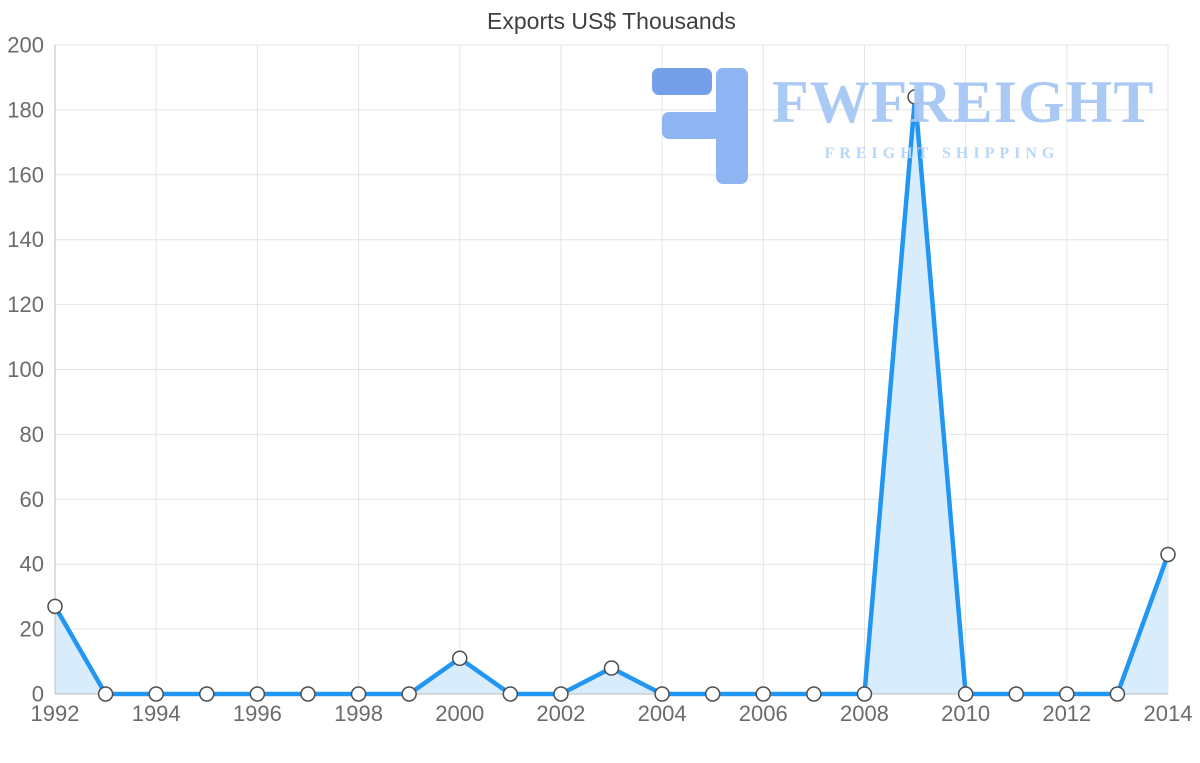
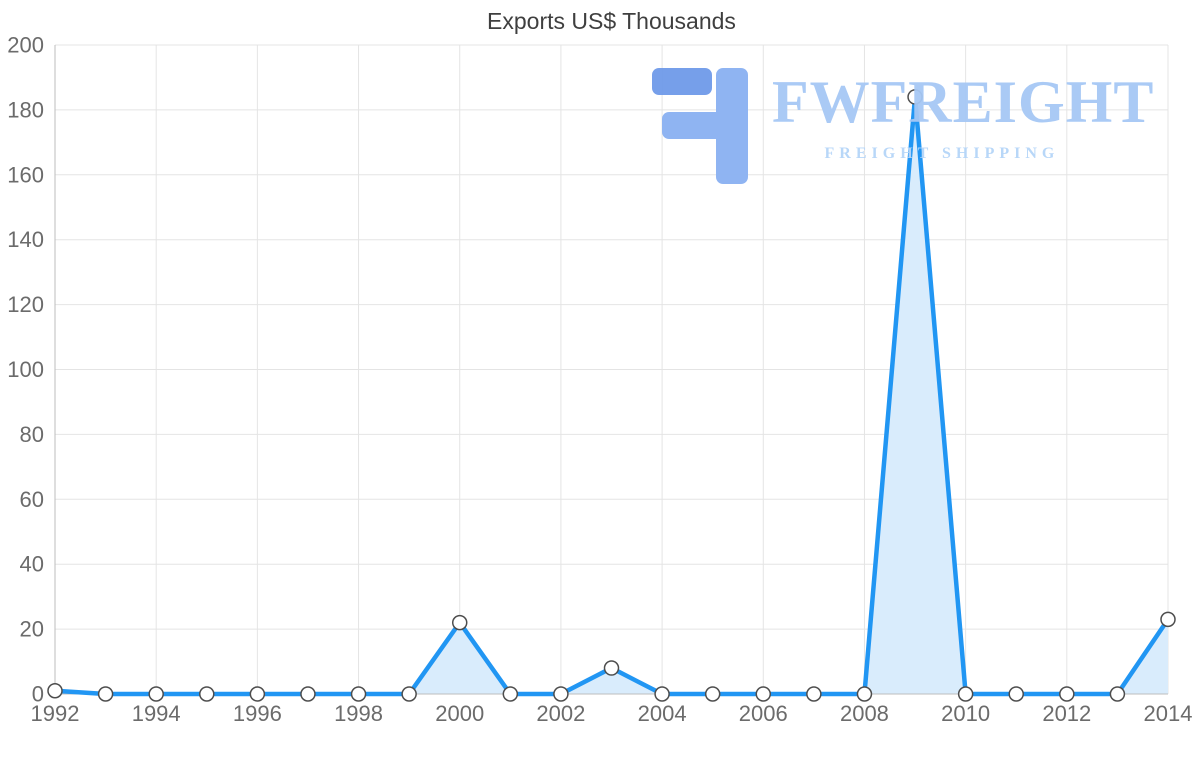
1992: 27 -> 1
2000: 11 -> 22
2014: 43 -> 23
